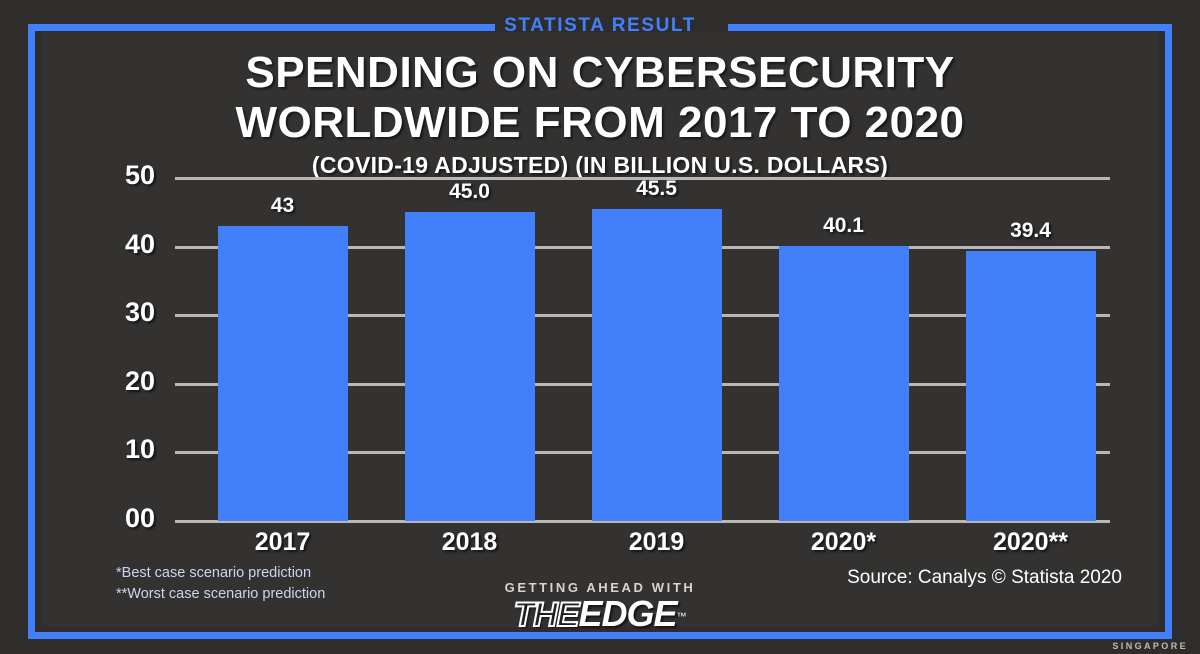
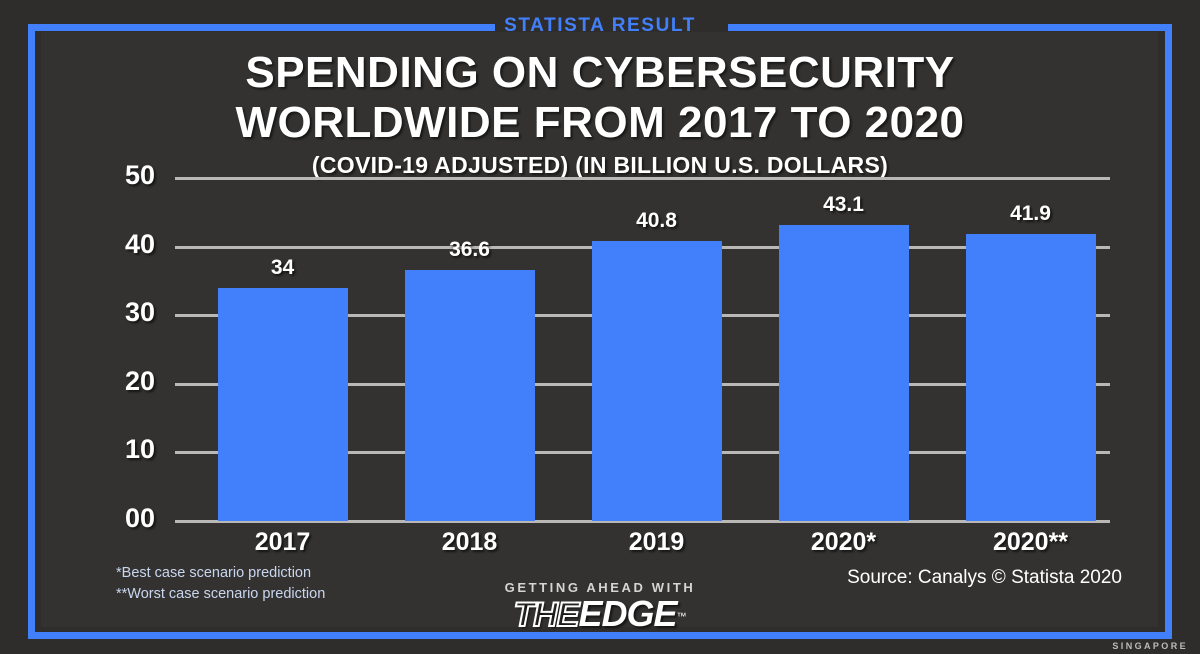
2017: 43 -> 34
2018: 45.0 -> 36.6
2019: 45.5 -> 40.8
2020*: 40.1 -> 43.1
2020**: 39.4 -> 41.9
